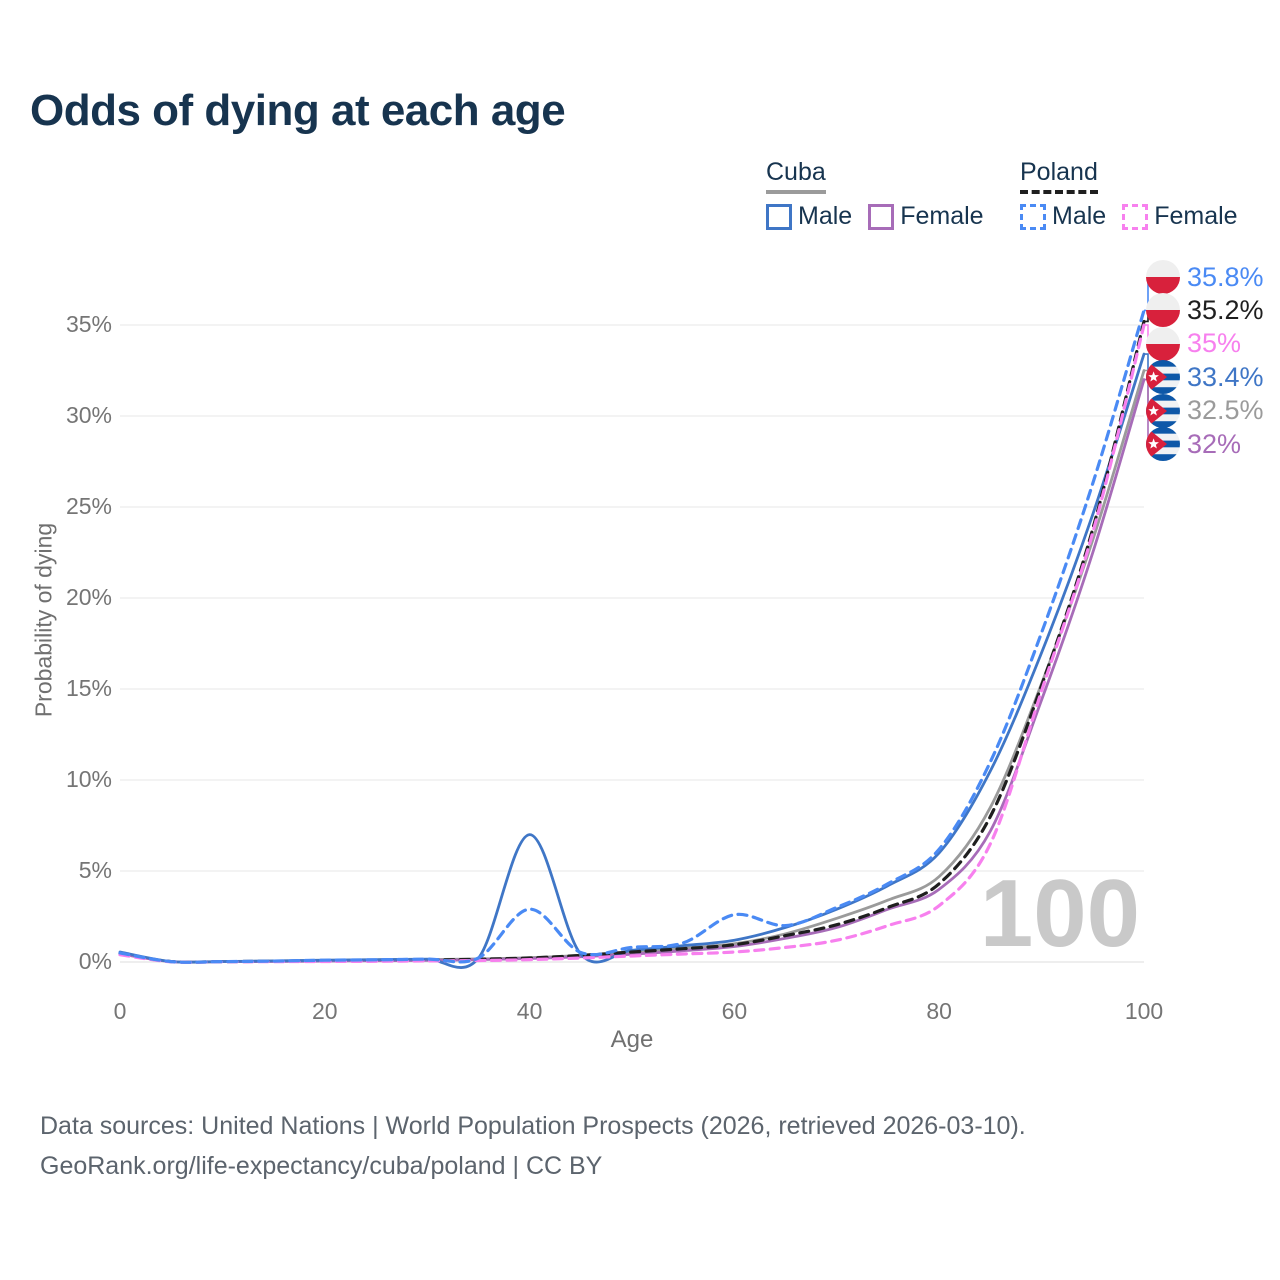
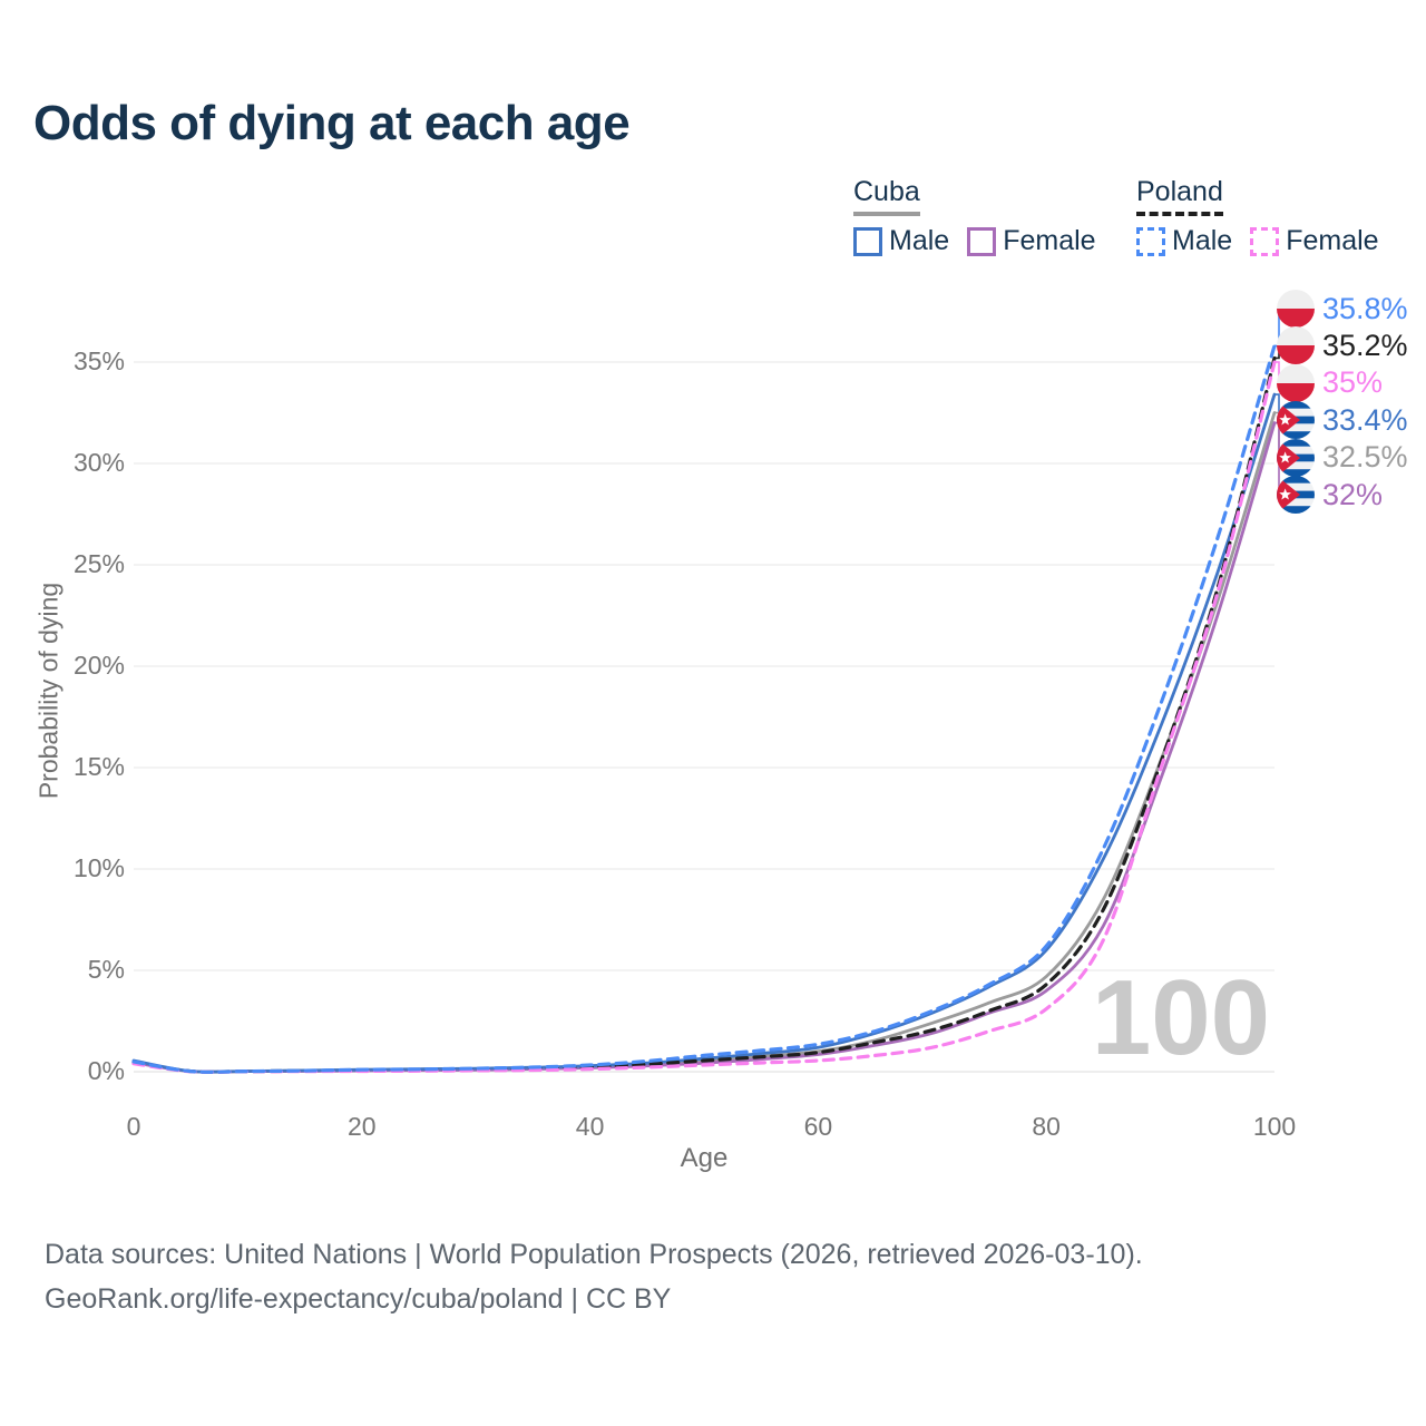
Poland Male/40: 2.9% -> 0.3%
Cuba Male/40: 7.0% -> 0.3%
Poland Male/60: 2.6% -> 1.4%
